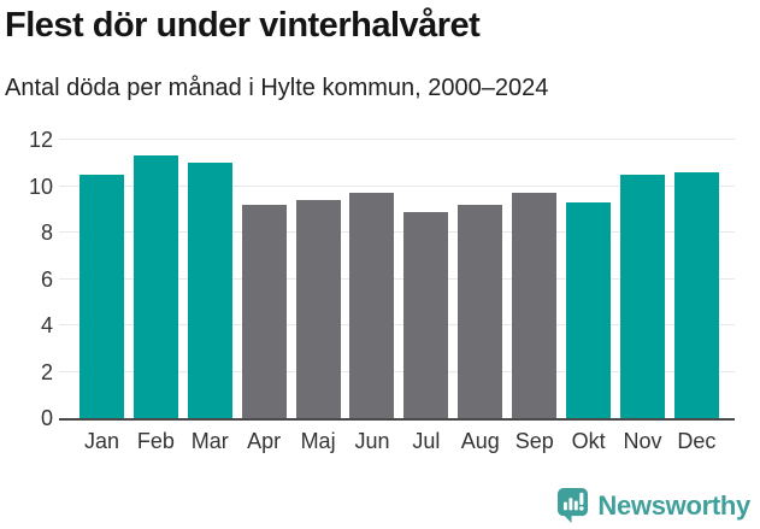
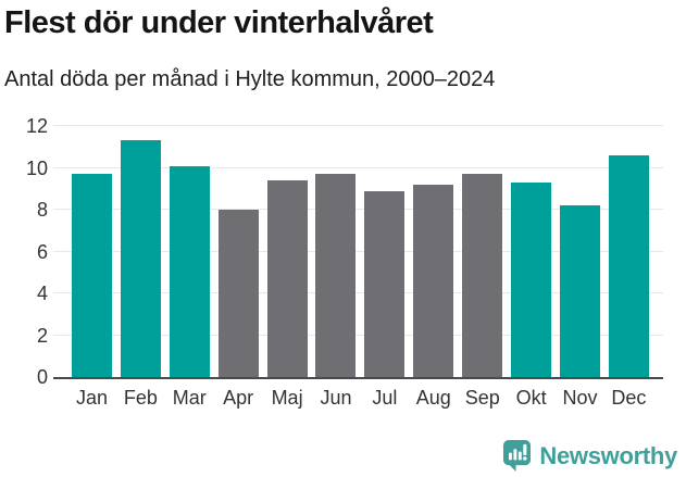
Jan: 10.5 -> 9.7
Mar: 11.0 -> 10.1
Apr: 9.2 -> 8.0
Nov: 10.5 -> 8.2
